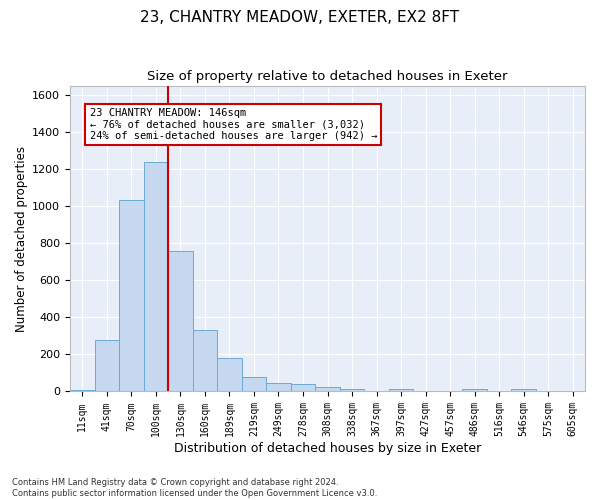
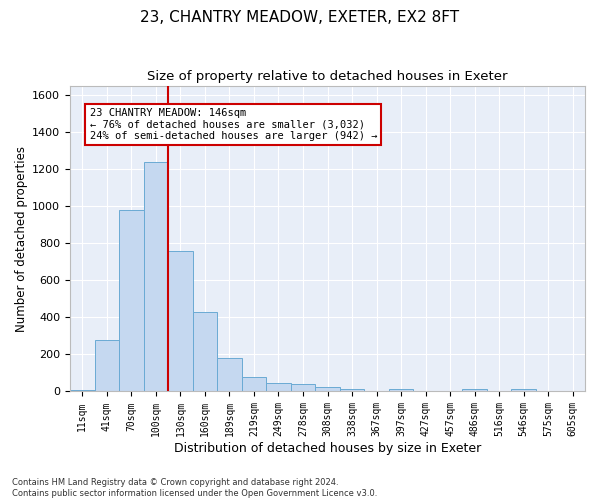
70sqm: 1040 -> 980
160sqm: 330 -> 430
